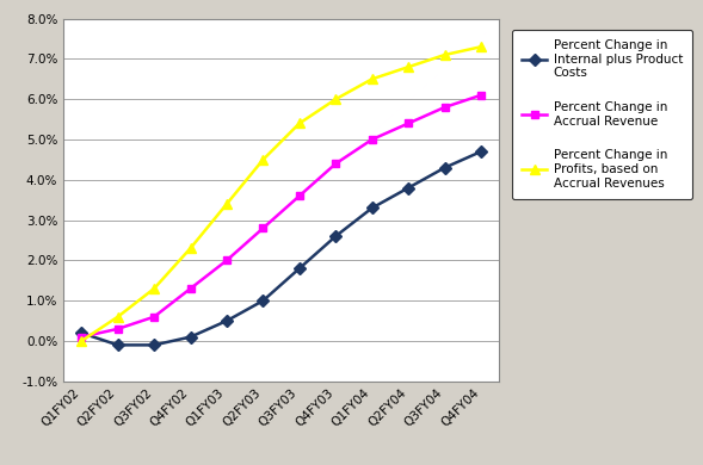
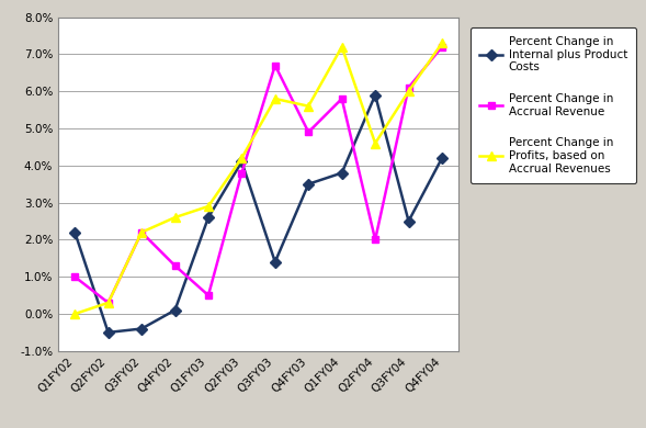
Percent Change in Internal plus Product Costs/Q1FY02: 0.2% -> 2.2%
Percent Change in Accrual Revenue/Q1FY02: 0.1% -> 1.0%
Percent Change in Internal plus Product Costs/Q2FY02: -0.1% -> -0.5%
Percent Change in Profits, based on Accrual Revenues/Q2FY02: 0.6% -> 0.3%
Percent Change in Internal plus Product Costs/Q3FY02: -0.1% -> -0.4%
Percent Change in Accrual Revenue/Q3FY02: 0.6% -> 2.2%
Percent Change in Profits, based on Accrual Revenues/Q3FY02: 1.3% -> 2.2%
Percent Change in Profits, based on Accrual Revenues/Q4FY02: 2.3% -> 2.6%
Percent Change in Internal plus Product Costs/Q1FY03: 0.5% -> 2.6%
Percent Change in Accrual Revenue/Q1FY03: 2.0% -> 0.5%
Percent Change in Profits, based on Accrual Revenues/Q1FY03: 3.4% -> 2.9%
Percent Change in Internal plus Product Costs/Q2FY03: 1.0% -> 4.1%
Percent Change in Accrual Revenue/Q2FY03: 2.8% -> 3.8%
Percent Change in Profits, based on Accrual Revenues/Q2FY03: 4.5% -> 4.2%
Percent Change in Internal plus Product Costs/Q3FY03: 1.8% -> 1.4%
Percent Change in Accrual Revenue/Q3FY03: 3.6% -> 6.7%
Percent Change in Profits, based on Accrual Revenues/Q3FY03: 5.4% -> 5.8%
Percent Change in Internal plus Product Costs/Q4FY03: 2.6% -> 3.5%
Percent Change in Accrual Revenue/Q4FY03: 4.4% -> 4.9%
Percent Change in Profits, based on Accrual Revenues/Q4FY03: 6.0% -> 5.6%
Percent Change in Internal plus Product Costs/Q1FY04: 3.3% -> 3.8%
Percent Change in Accrual Revenue/Q1FY04: 5.0% -> 5.8%
Percent Change in Profits, based on Accrual Revenues/Q1FY04: 6.5% -> 7.2%
Percent Change in Internal plus Product Costs/Q2FY04: 3.8% -> 5.9%
Percent Change in Accrual Revenue/Q2FY04: 5.4% -> 2.0%
Percent Change in Profits, based on Accrual Revenues/Q2FY04: 6.8% -> 4.6%
Percent Change in Internal plus Product Costs/Q3FY04: 4.3% -> 2.5%
Percent Change in Accrual Revenue/Q3FY04: 5.8% -> 6.1%
Percent Change in Profits, based on Accrual Revenues/Q3FY04: 7.1% -> 6.0%
Percent Change in Internal plus Product Costs/Q4FY04: 4.7% -> 4.2%
Percent Change in Accrual Revenue/Q4FY04: 6.1% -> 7.2%
